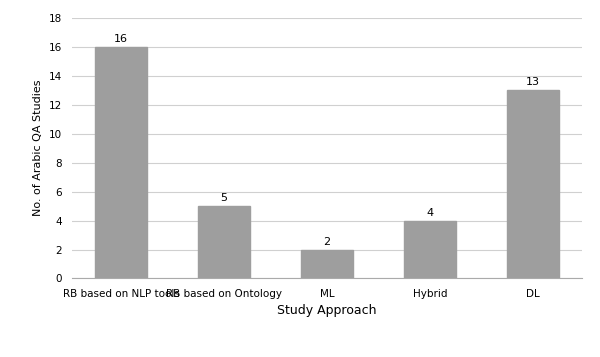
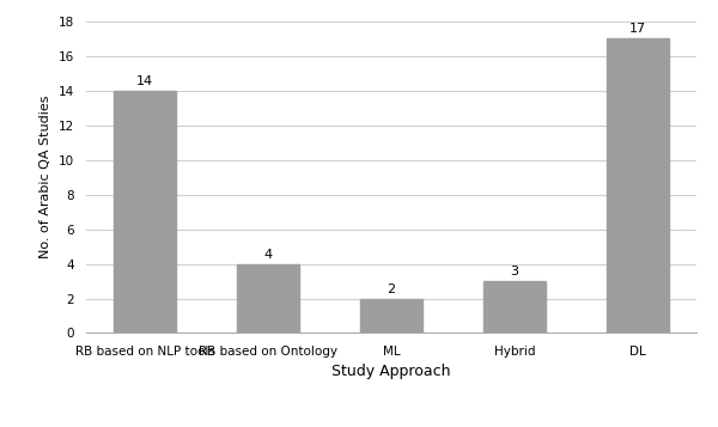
RB based on NLP tools: 16 -> 14
RB based on Ontology: 5 -> 4
Hybrid: 4 -> 3
DL: 13 -> 17
